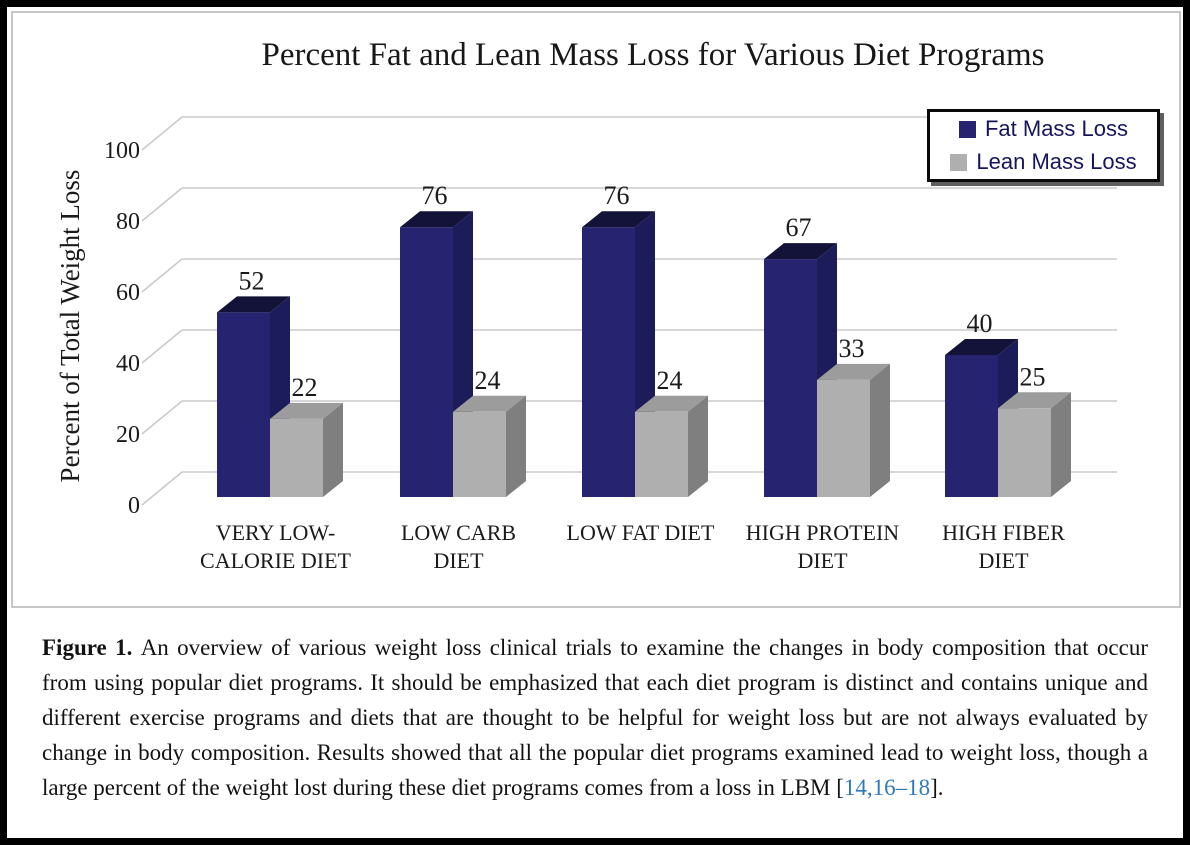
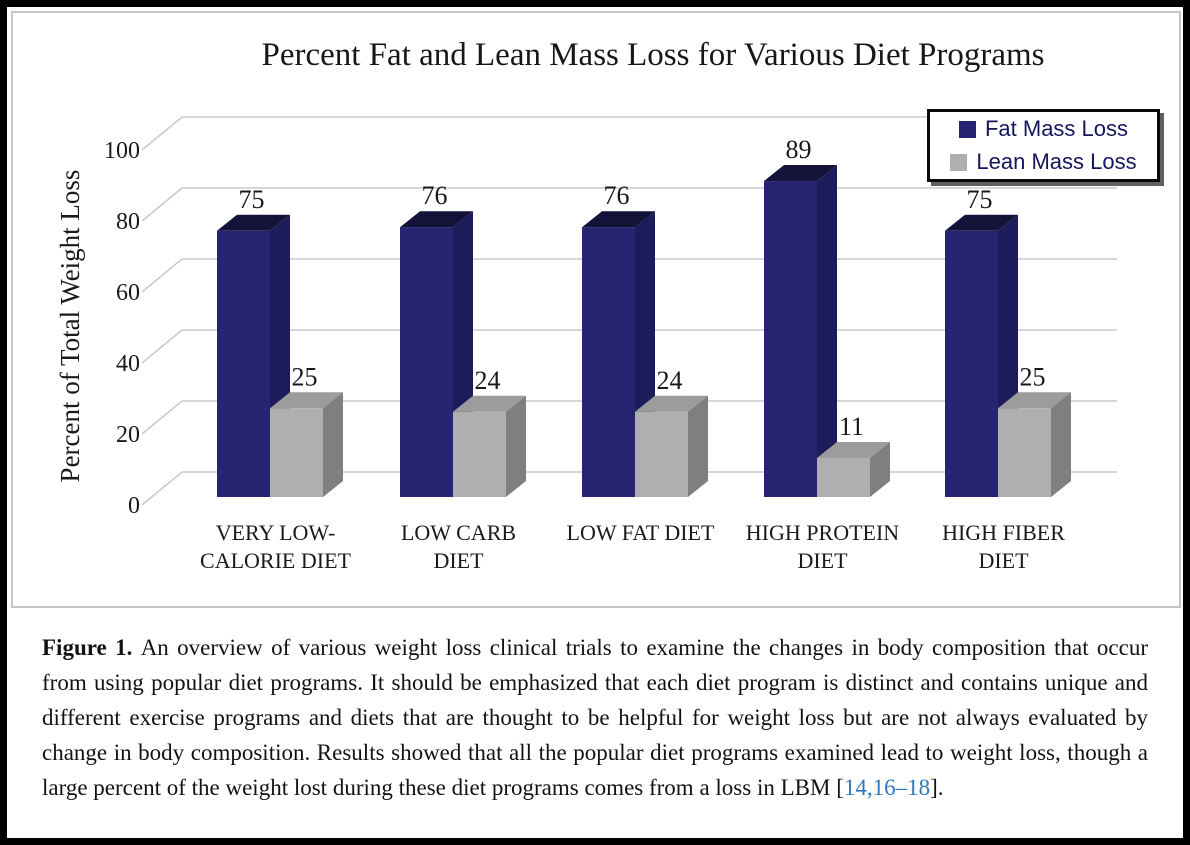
Fat Mass Loss/VERY LOW-CALORIE DIET: 52 -> 75
Lean Mass Loss/VERY LOW-CALORIE DIET: 22 -> 25
Fat Mass Loss/HIGH PROTEIN DIET: 67 -> 89
Lean Mass Loss/HIGH PROTEIN DIET: 33 -> 11
Fat Mass Loss/HIGH FIBER DIET: 40 -> 75
